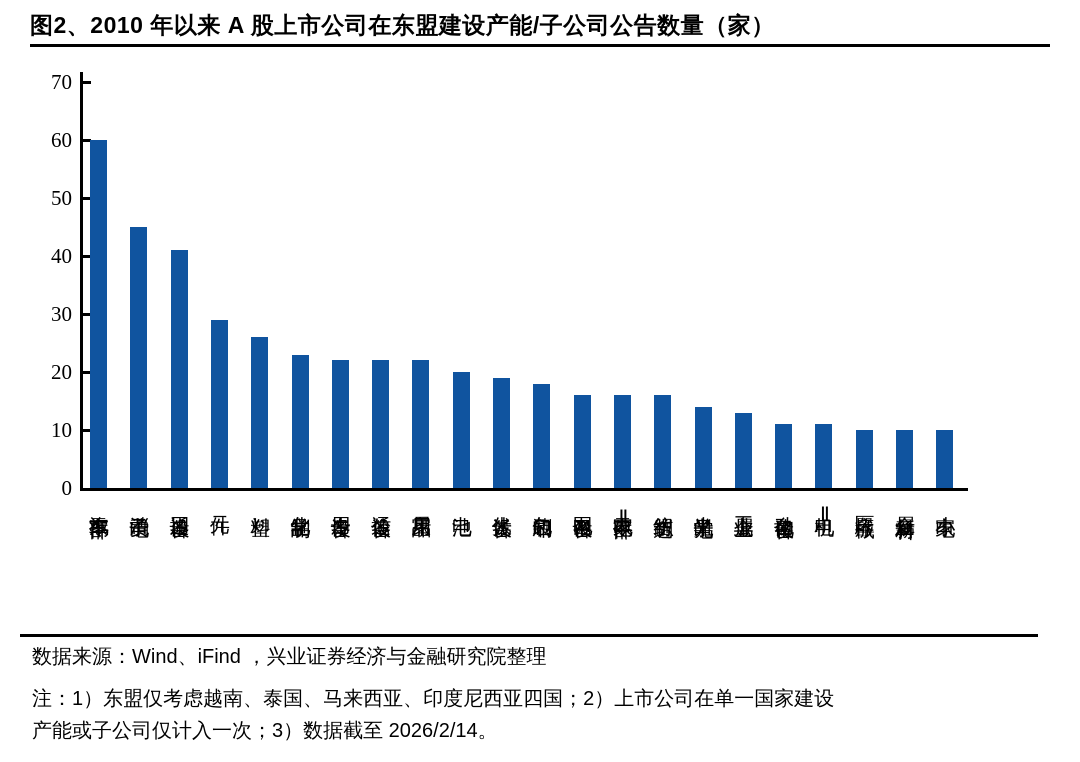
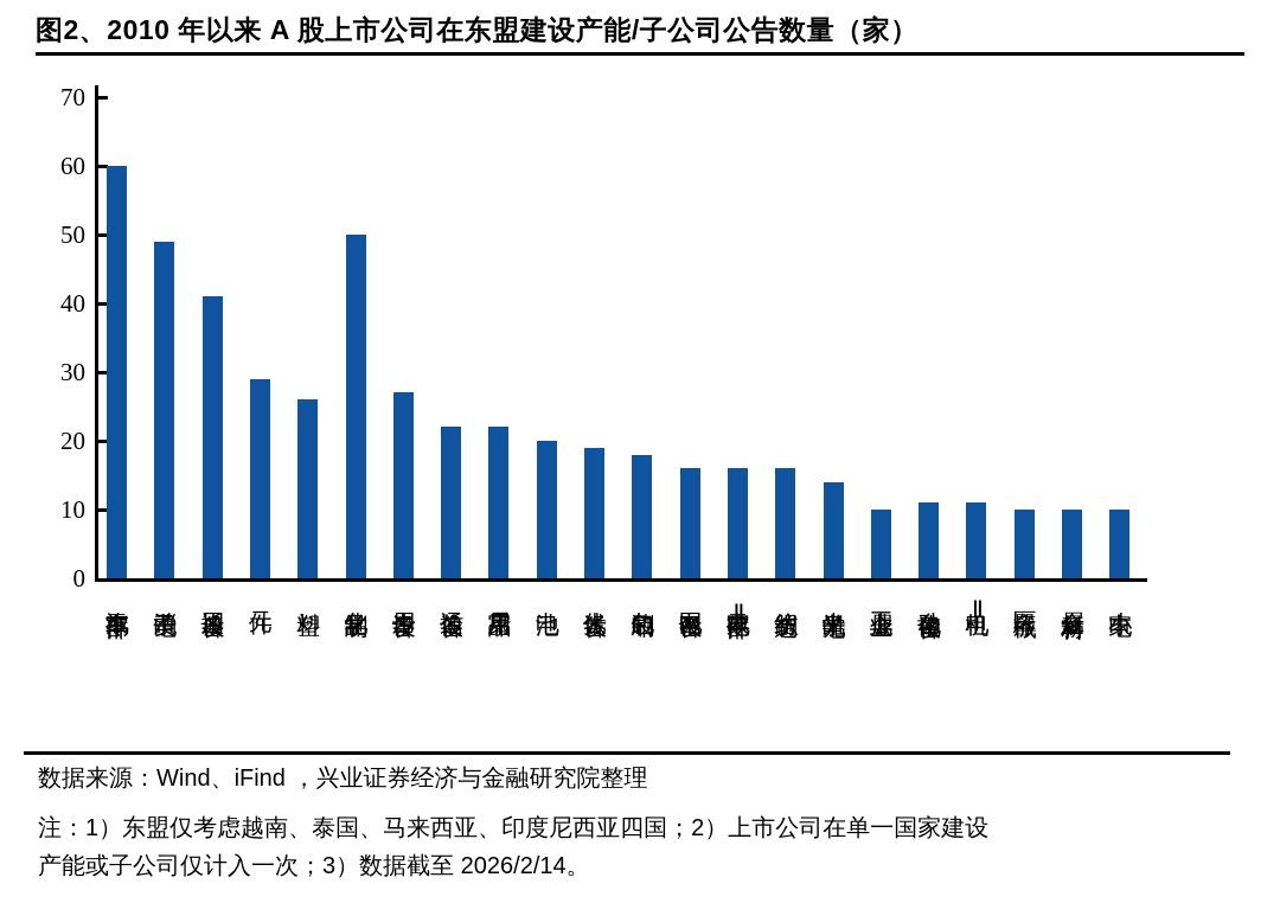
消费电子: 45 -> 49
化学制品: 23 -> 50
专用设备: 22 -> 27
工业金属: 13 -> 10
